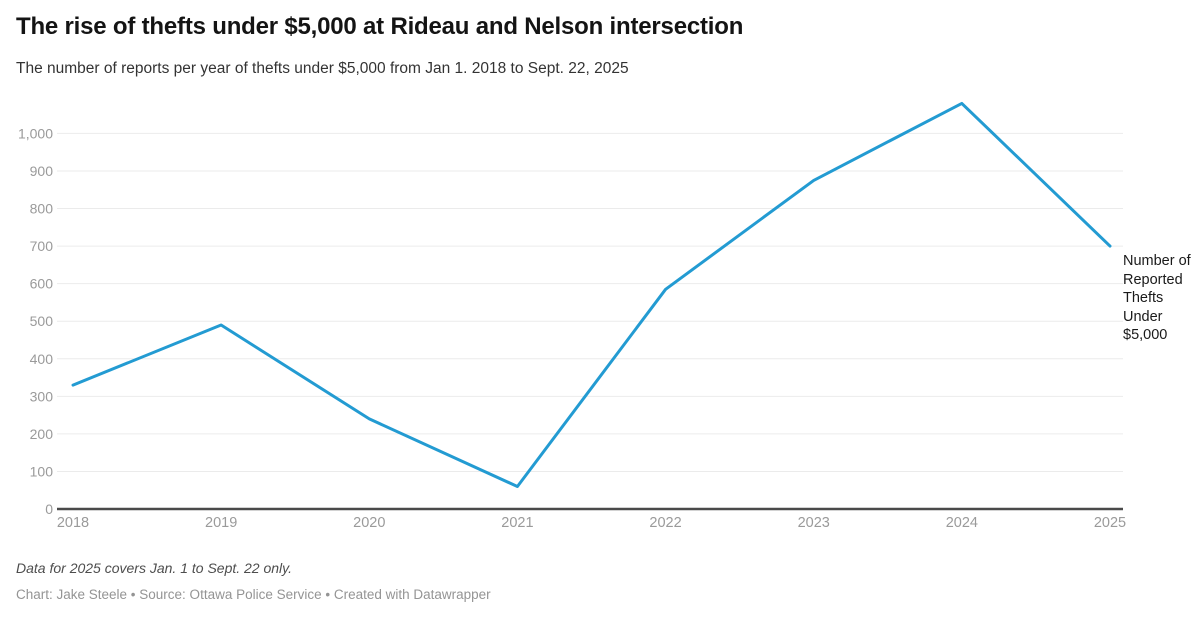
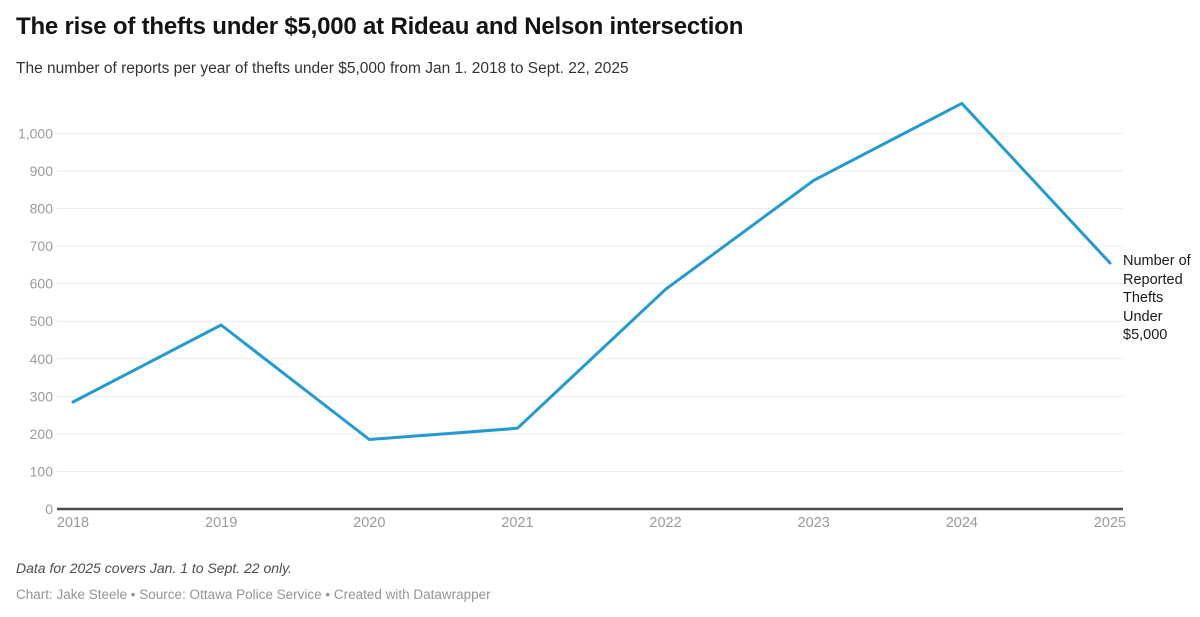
2018: 330 -> 280
2020: 240 -> 180
2021: 60 -> 220
2025: 700 -> 660
